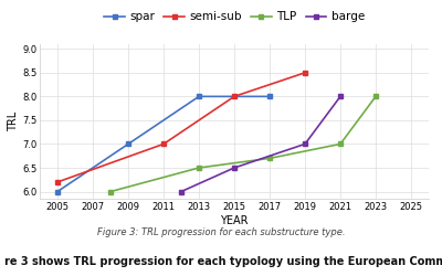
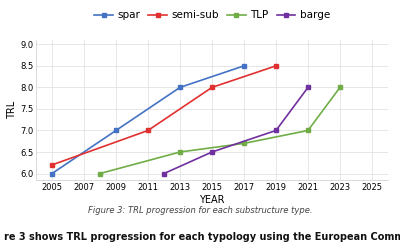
spar/2017: 8.0 -> 8.5
